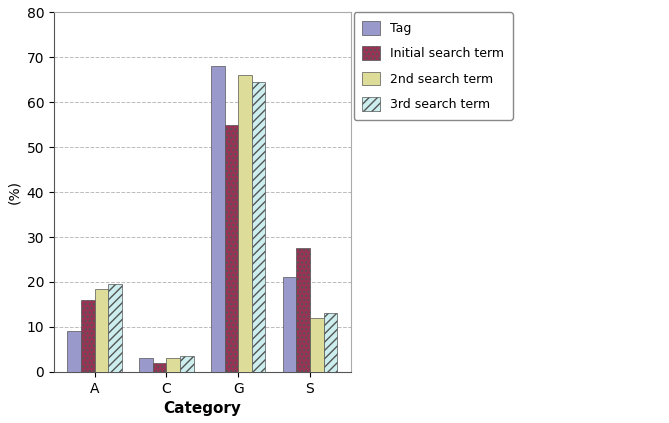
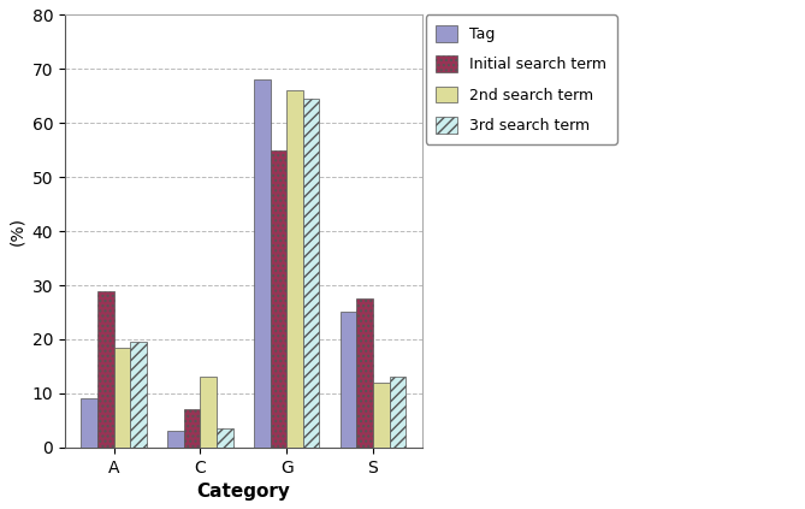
Initial search term/A: 16.0 -> 29.0
Initial search term/C: 2.0 -> 7.0
2nd search term/C: 3.0 -> 13.0
Tag/S: 21 -> 25
